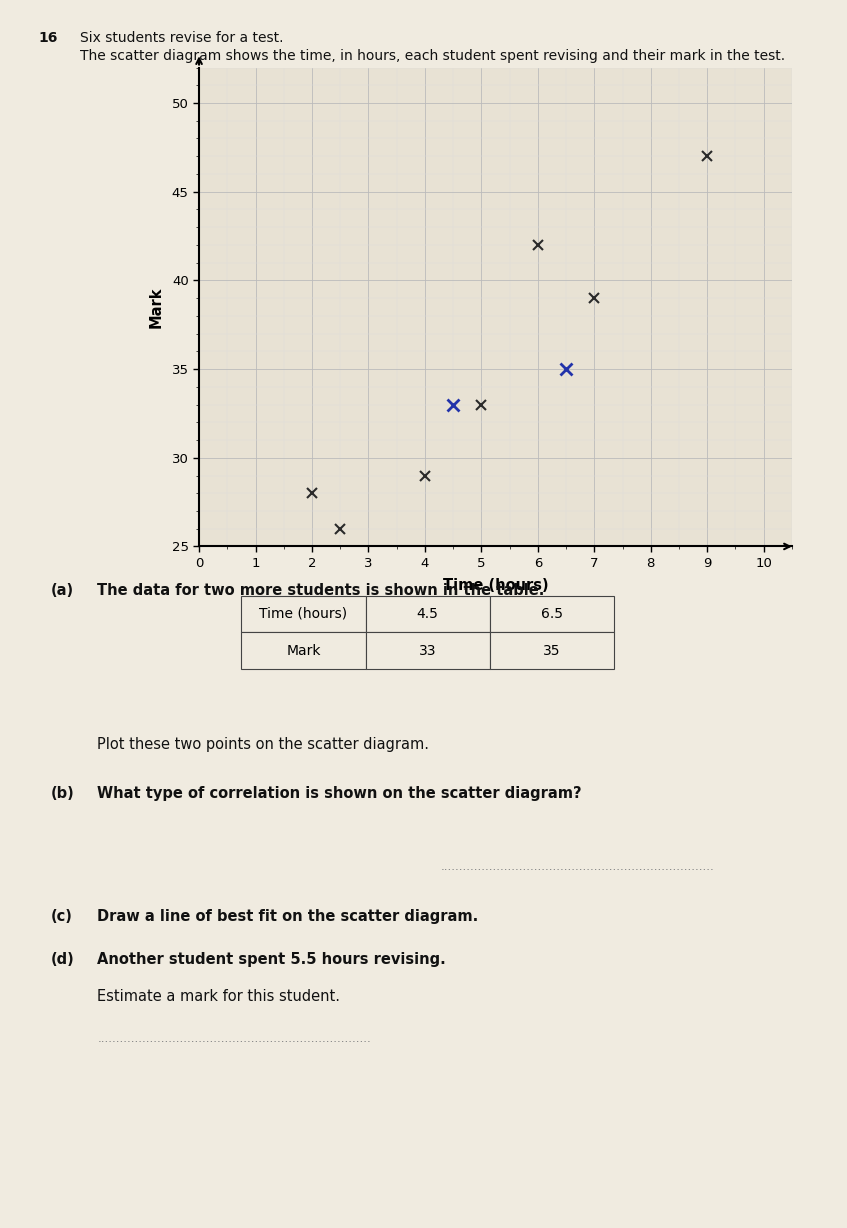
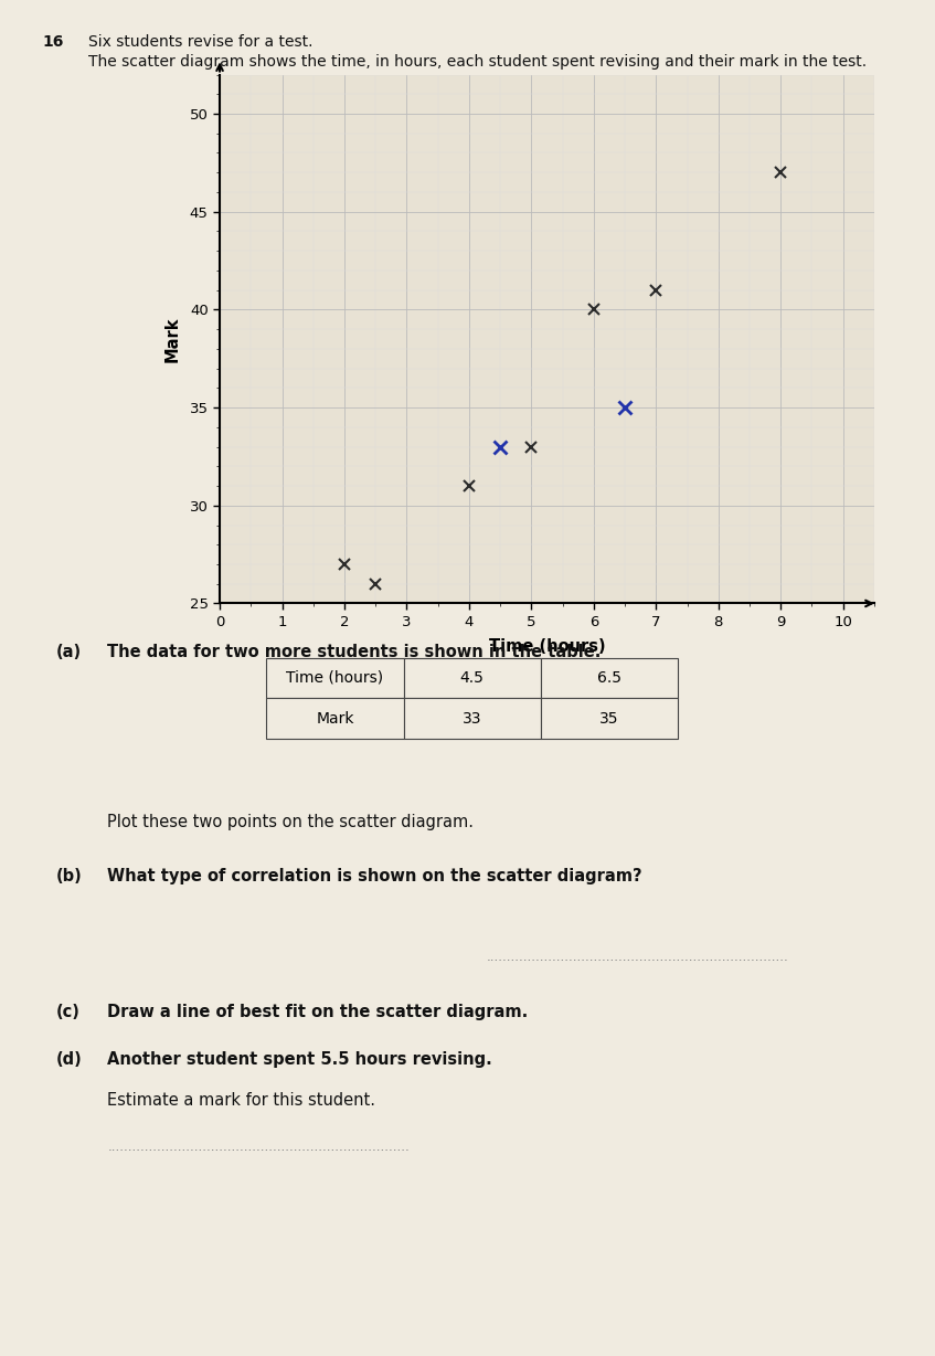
2: 28 -> 27
4: 29 -> 31
6: 42 -> 40
7: 39 -> 41
